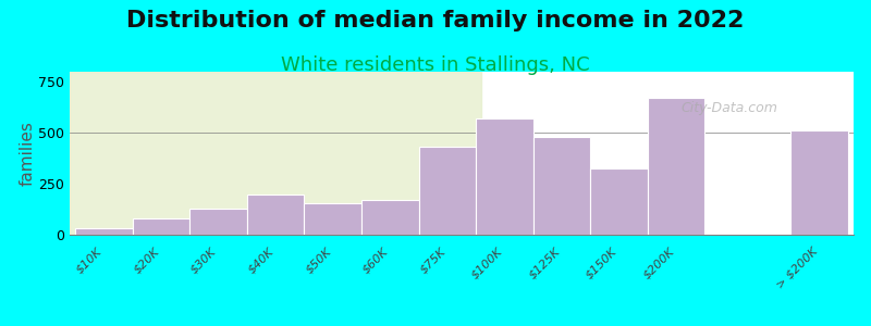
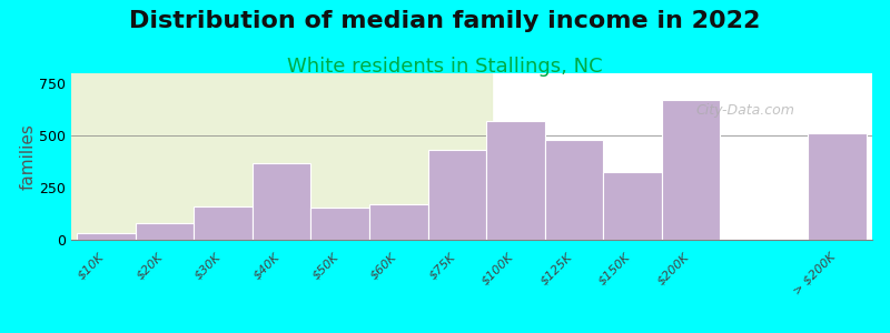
$30K: 130 -> 160
$40K: 200 -> 370
